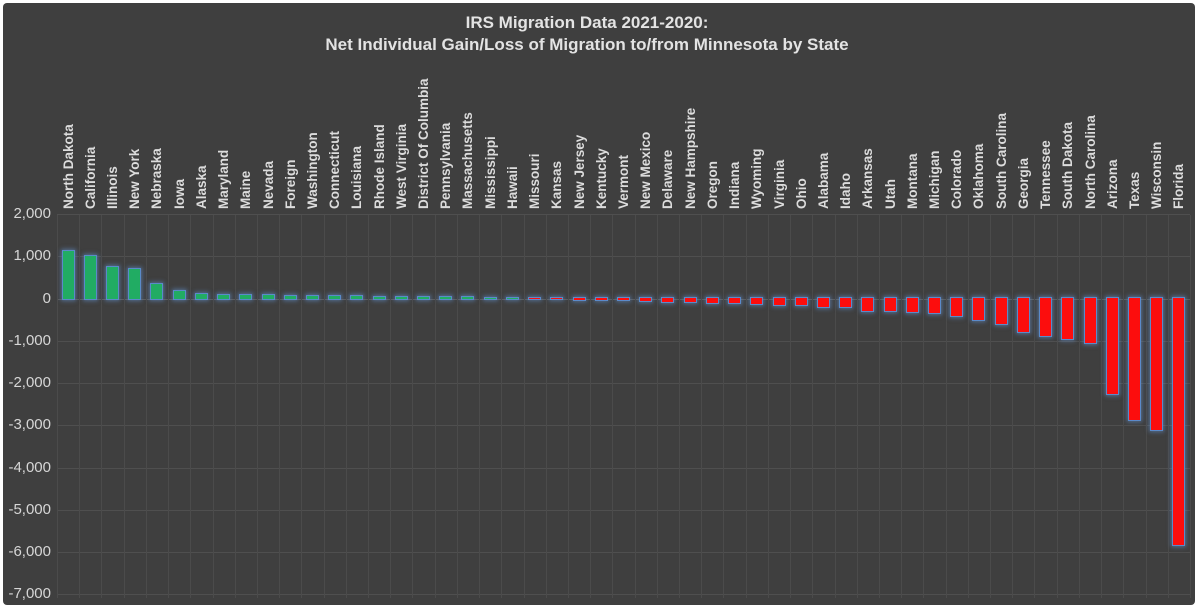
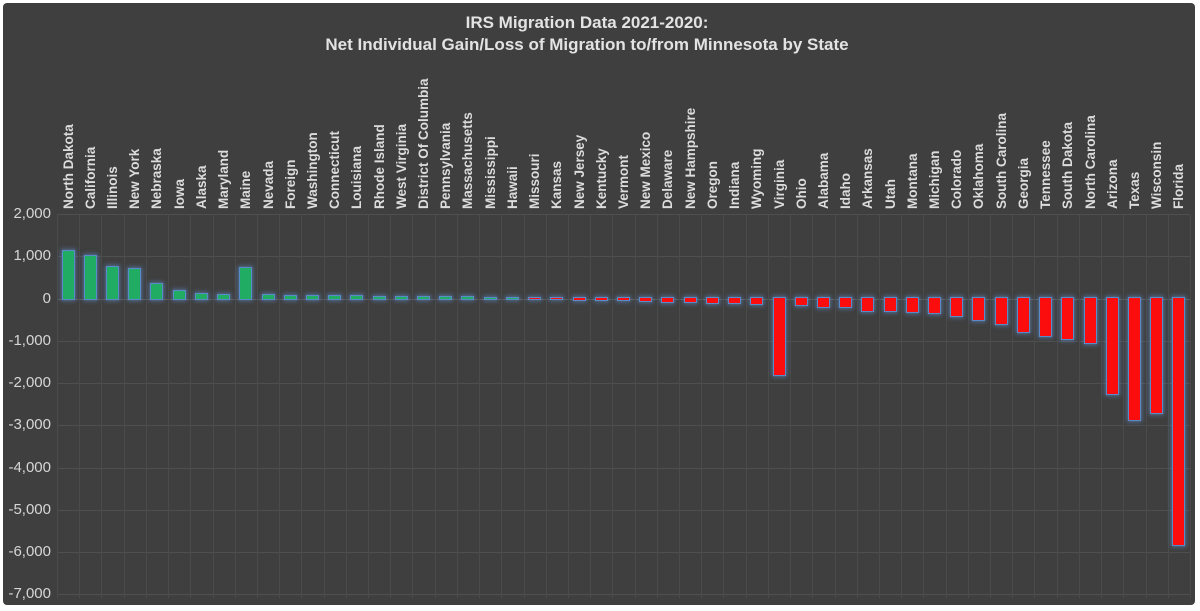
Maine: 100 -> 700
Virginia: -100 -> -1800
Wisconsin: -3100 -> -2700
